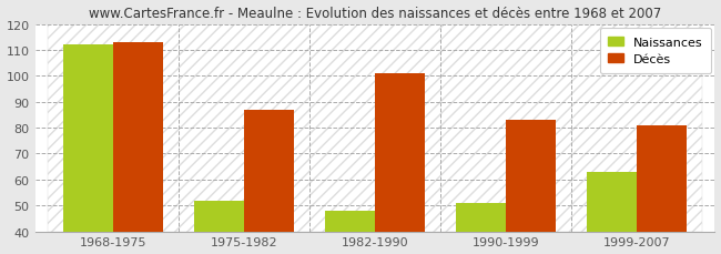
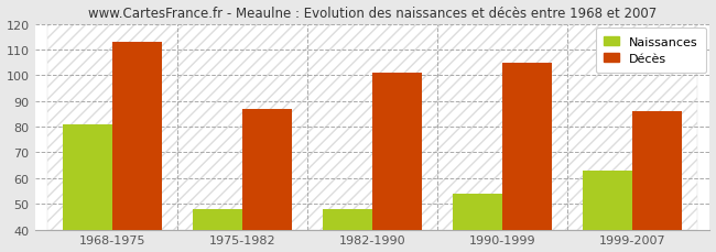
Naissances/1968-1975: 112 -> 81
Naissances/1975-1982: 52 -> 48
Naissances/1990-1999: 51 -> 54
Décès/1990-1999: 83 -> 105
Décès/1999-2007: 81 -> 86
